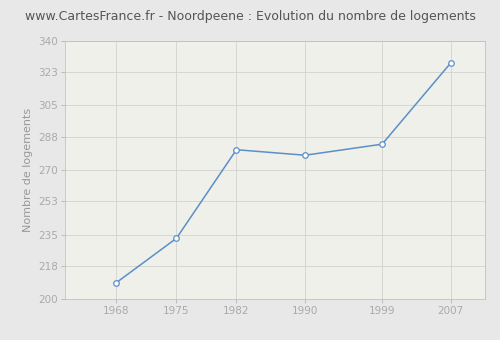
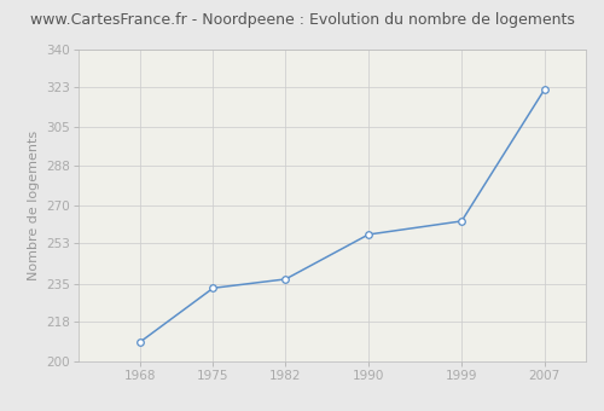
1982: 281 -> 237
1990: 278 -> 257
1999: 284 -> 263
2007: 328 -> 322
